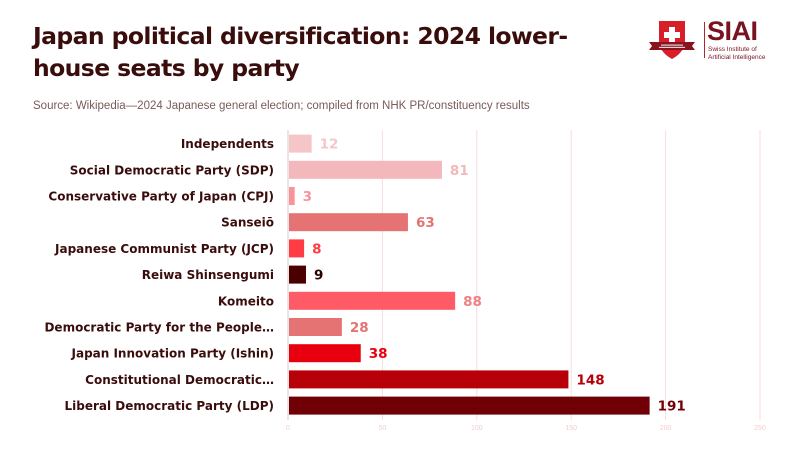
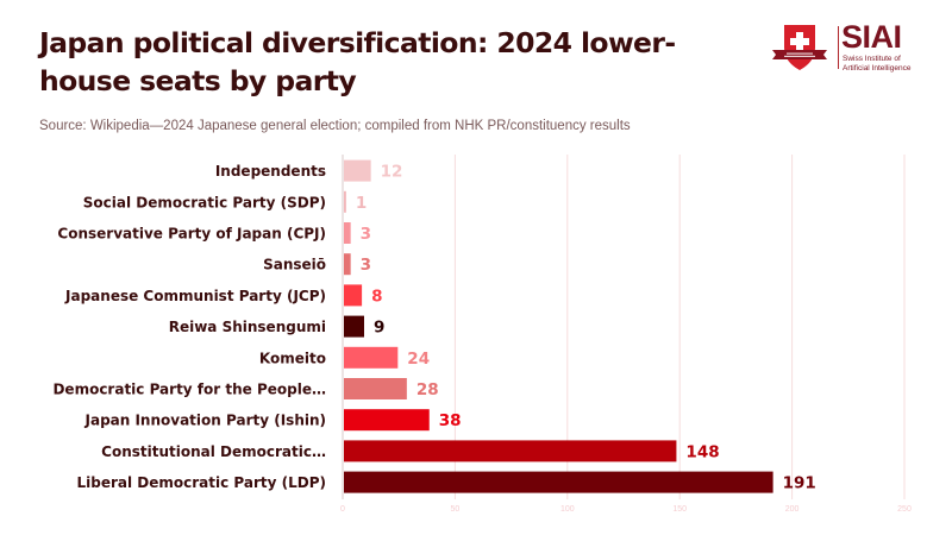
Social Democratic Party (SDP): 81 -> 1
Sanseiō: 63 -> 3
Komeito: 88 -> 24
